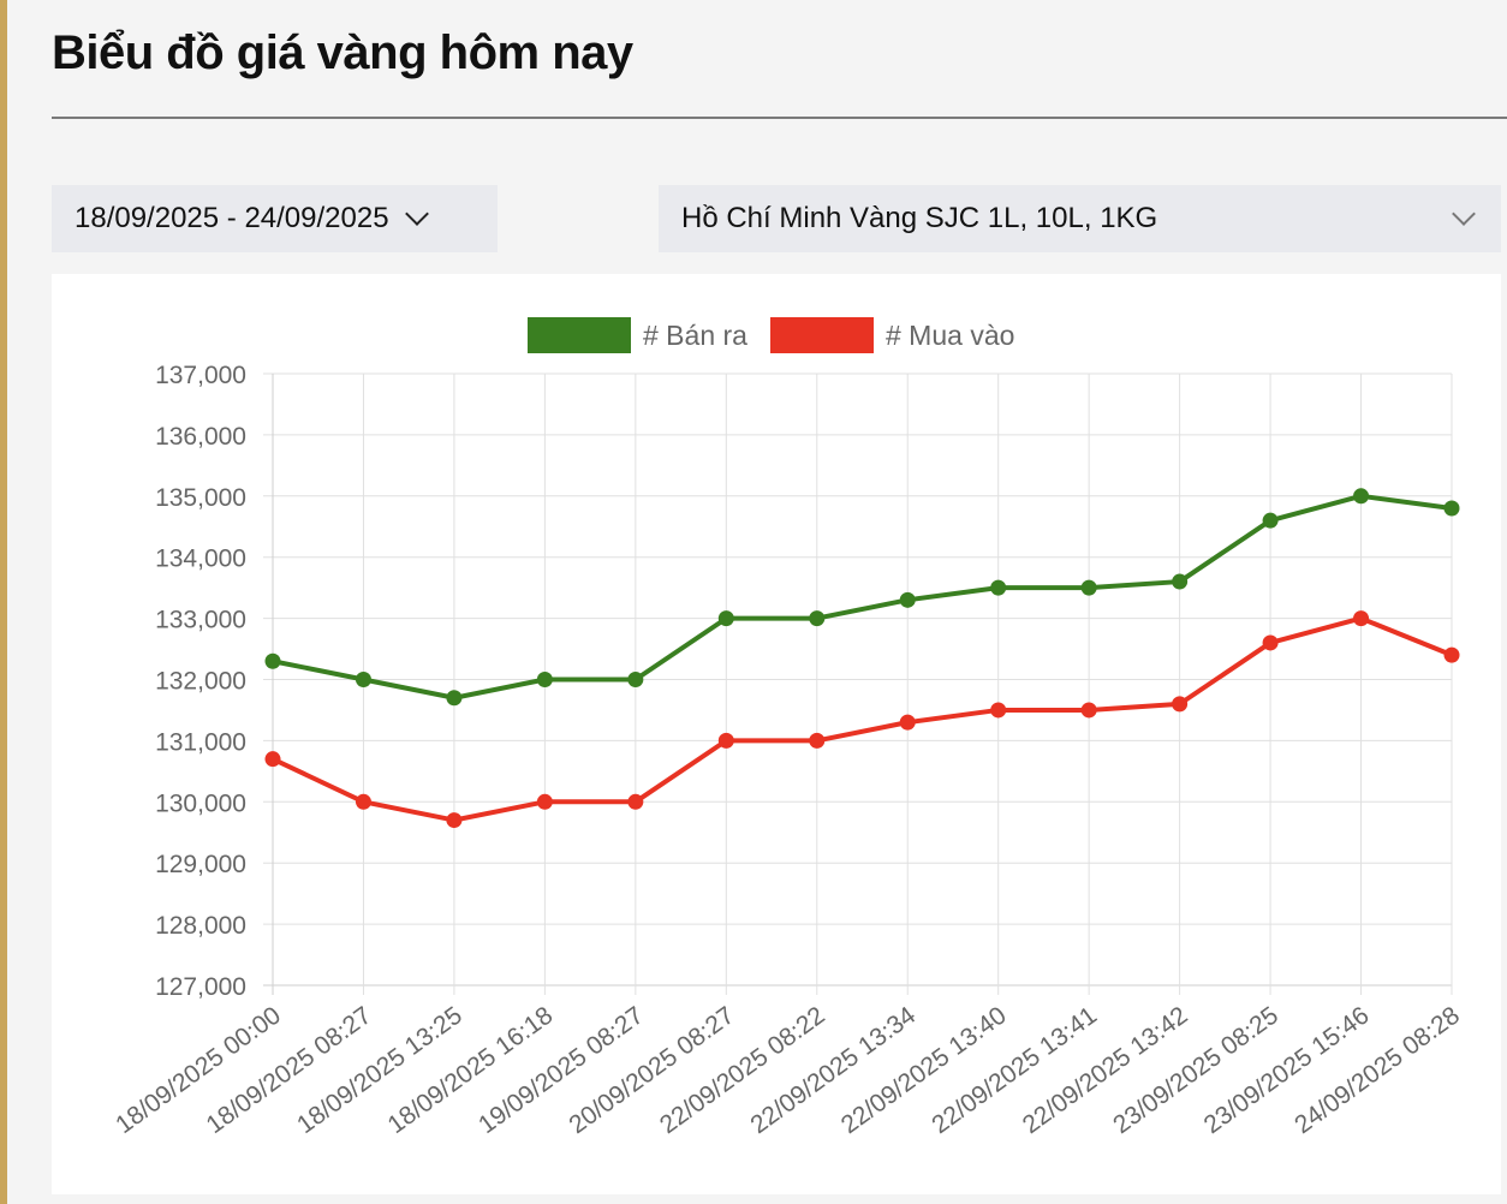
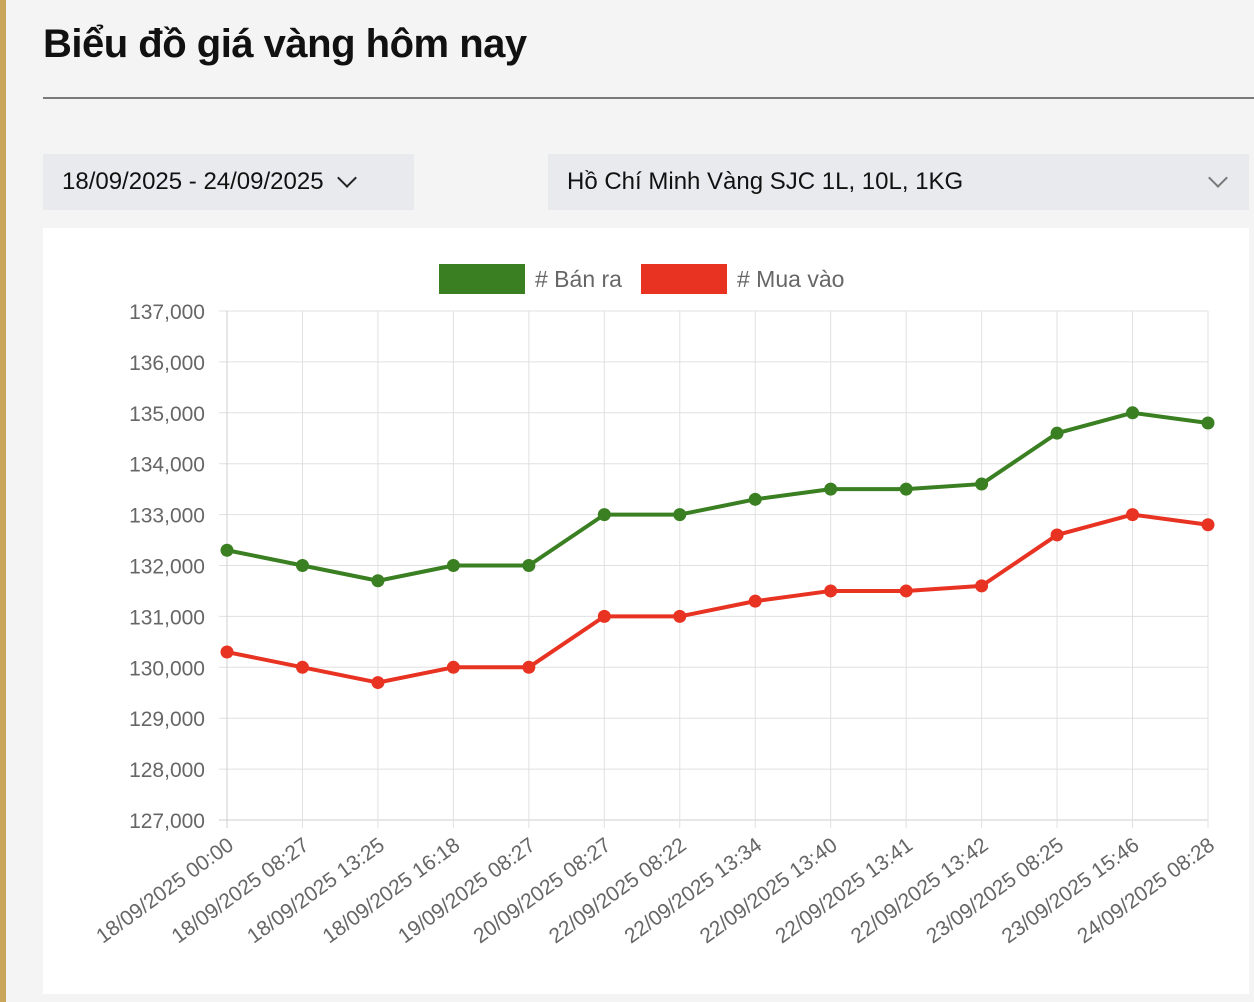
# Mua vào/18/09/2025 00:00: 130700 -> 130300
# Mua vào/24/09/2025 08:28: 132400 -> 132800
